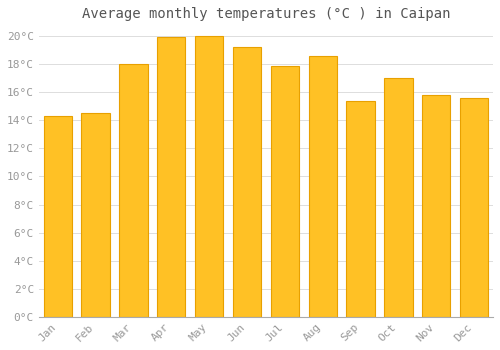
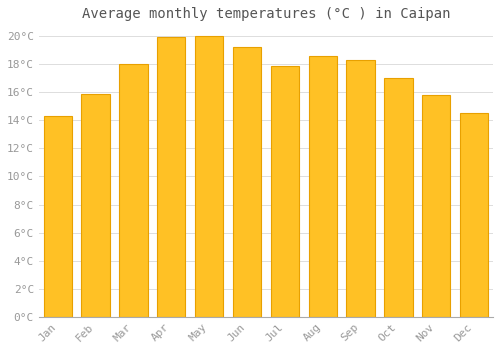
Feb: 14.5°C -> 15.9°C
Sep: 15.4°C -> 18.3°C
Dec: 15.6°C -> 14.5°C
